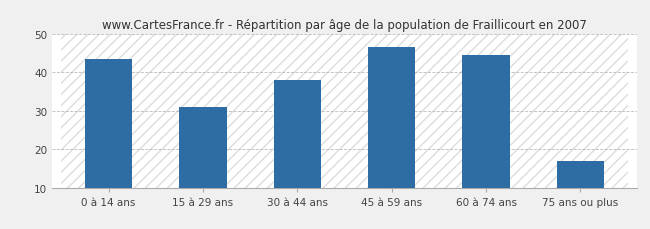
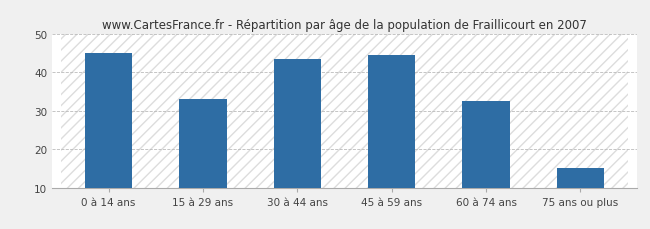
0 à 14 ans: 43.5 -> 45.0
15 à 29 ans: 31.0 -> 33.0
30 à 44 ans: 38.0 -> 43.5
45 à 59 ans: 46.5 -> 44.5
60 à 74 ans: 44.5 -> 32.5
75 ans ou plus: 17.0 -> 15.0
